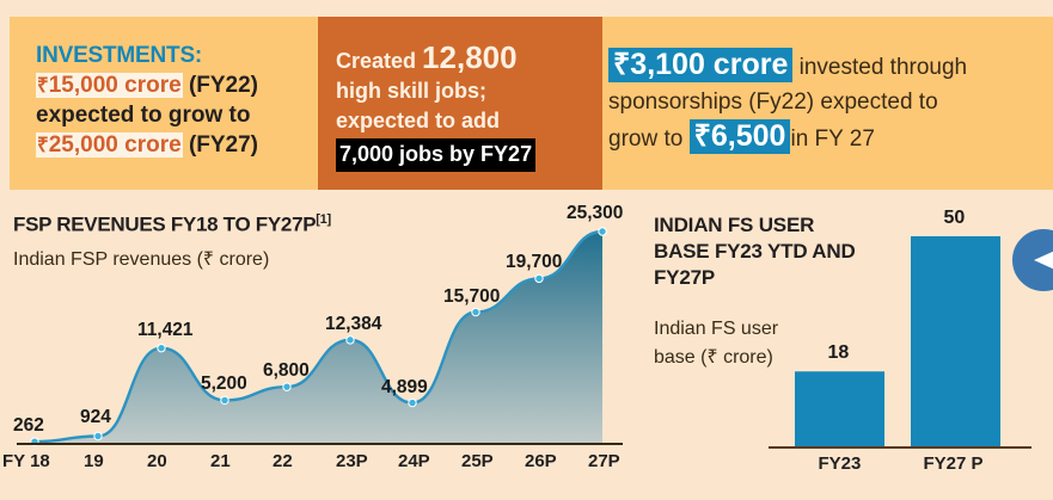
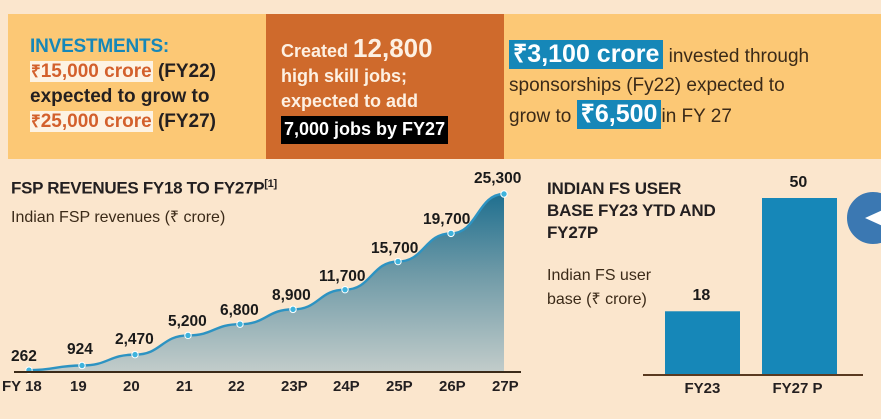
FSP REVENUES FY18 TO FY27P/20: 11,421 -> 2,470
FSP REVENUES FY18 TO FY27P/23P: 12,384 -> 8,900
FSP REVENUES FY18 TO FY27P/24P: 4,899 -> 11,700
